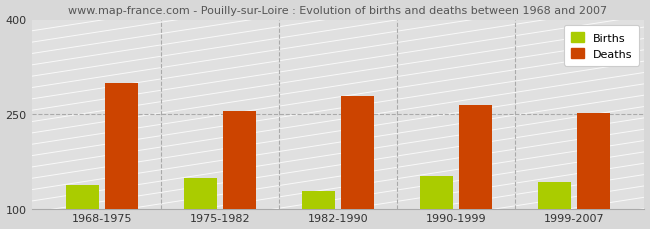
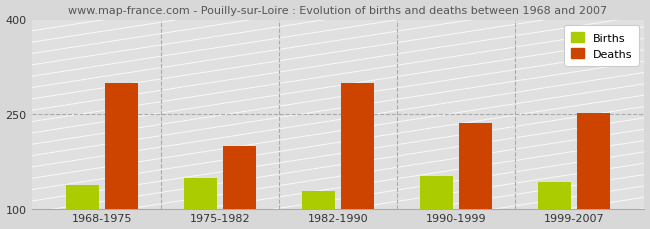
Deaths/1975-1982: 255 -> 200
Deaths/1982-1990: 278 -> 300
Deaths/1990-1999: 265 -> 236
